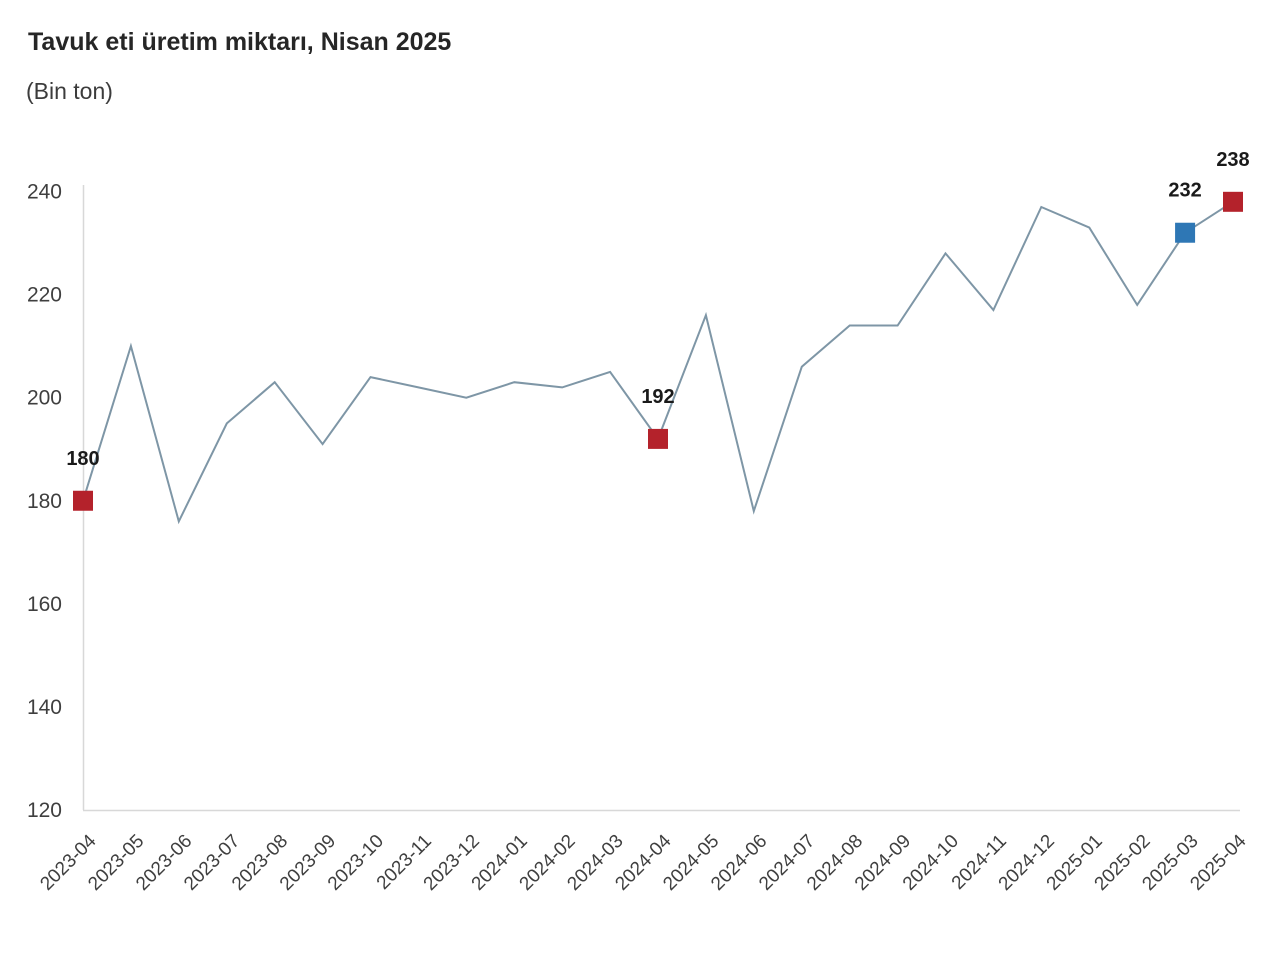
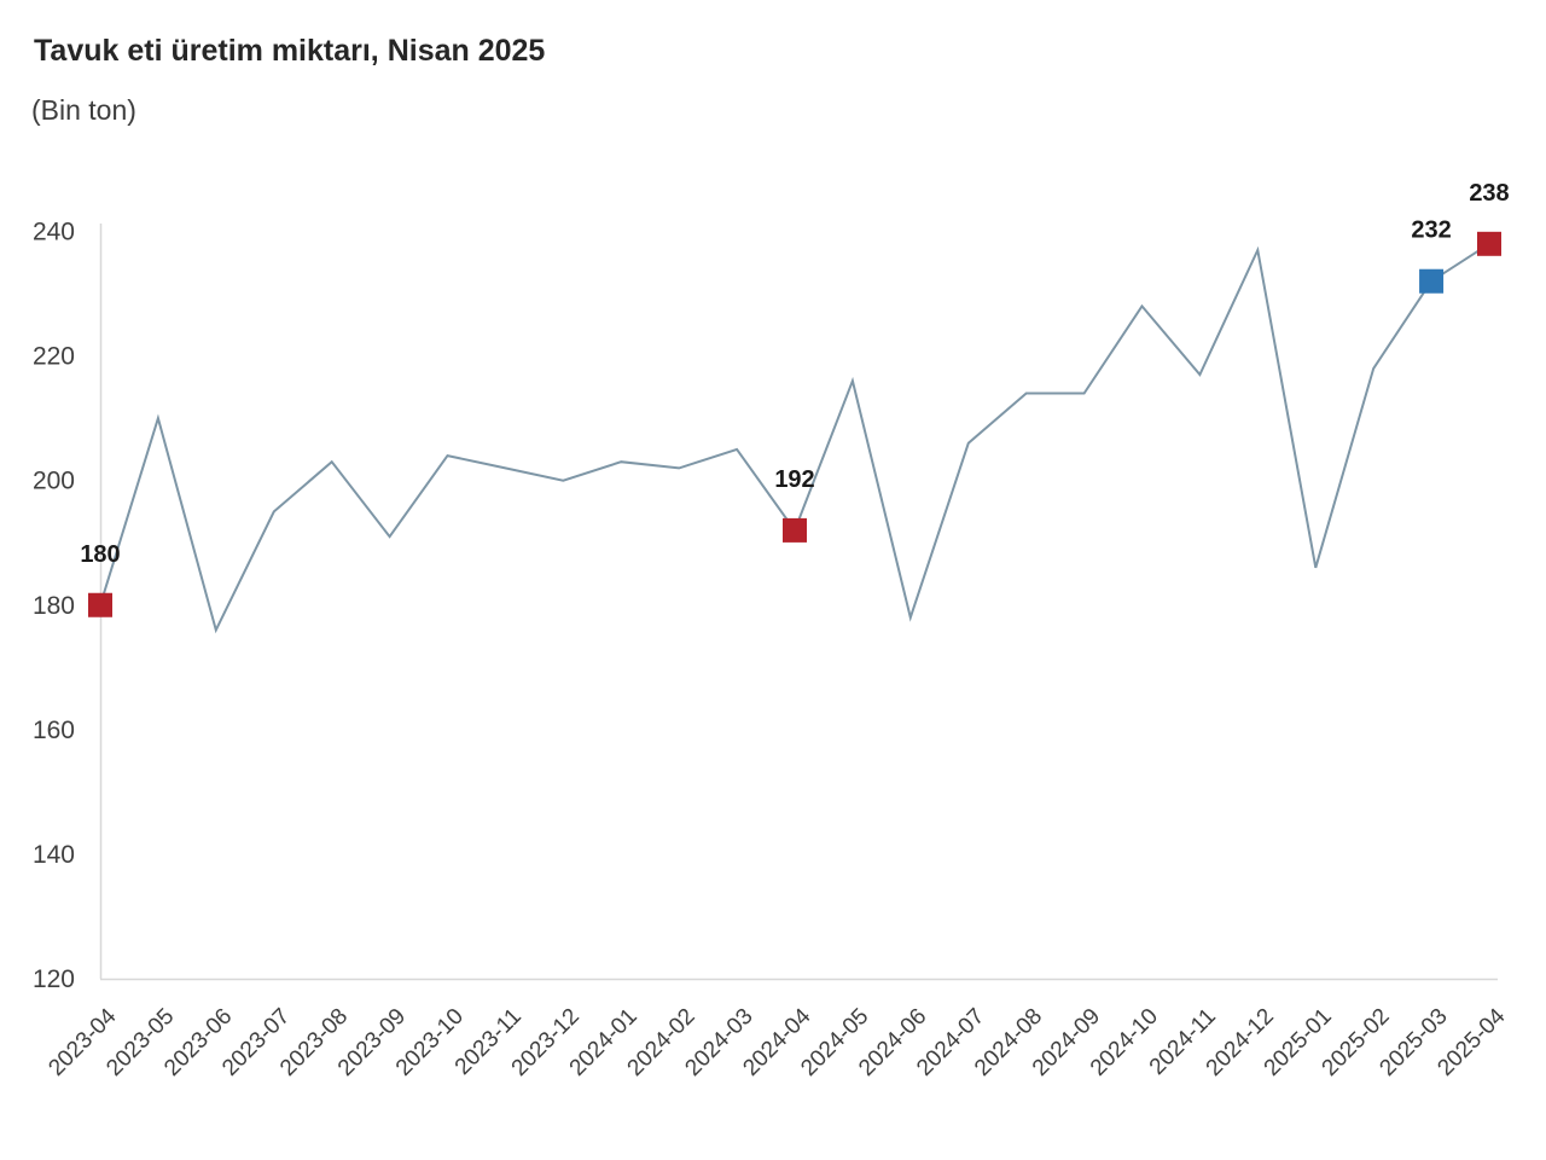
2025-01: 233 -> 186
